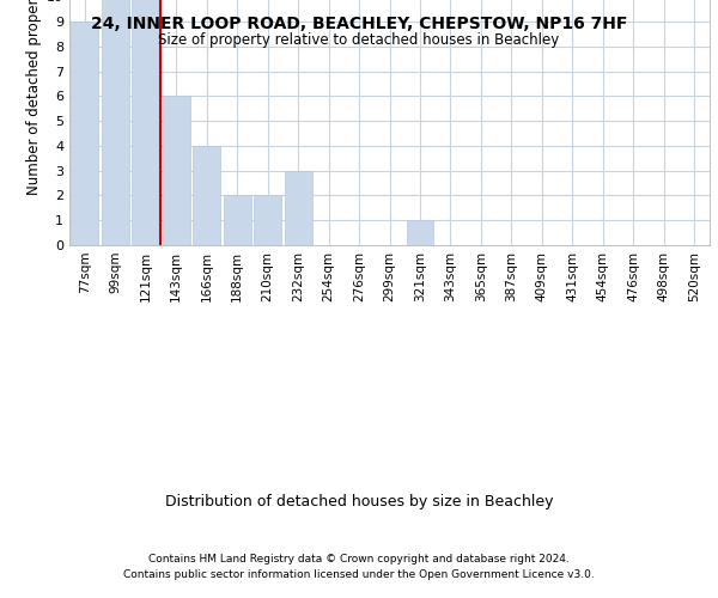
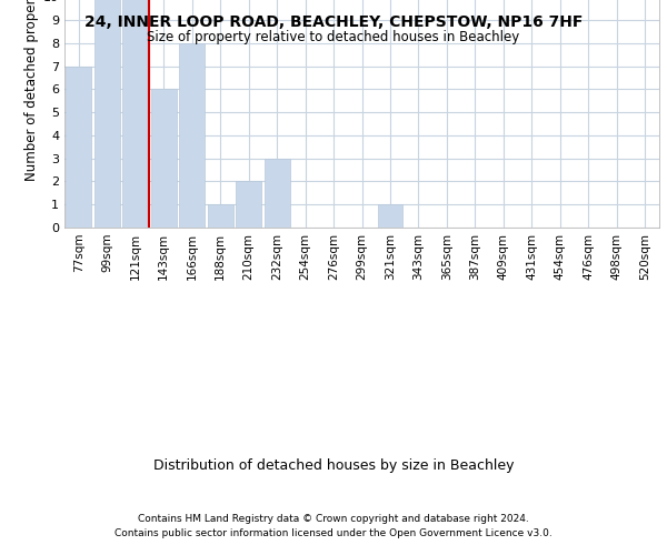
77sqm: 9 -> 7
166sqm: 4 -> 8
188sqm: 2 -> 1
